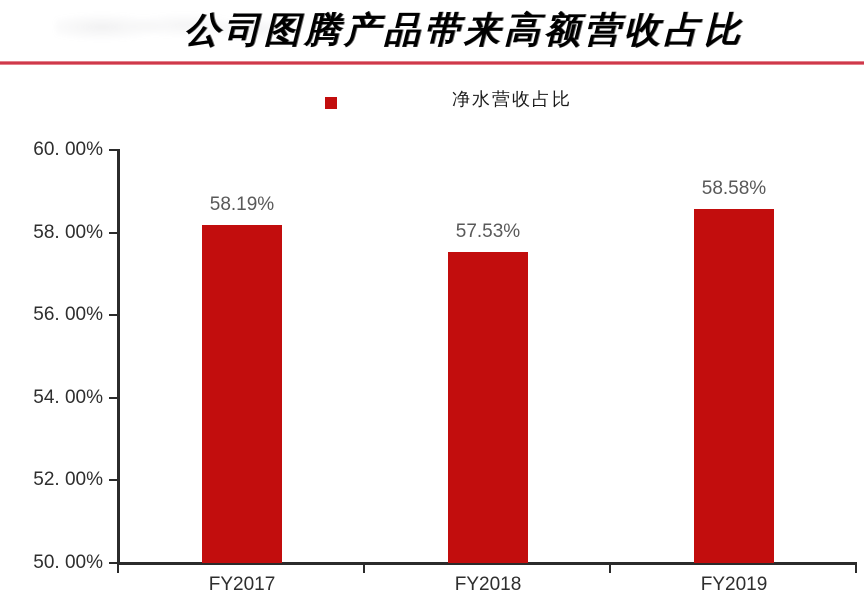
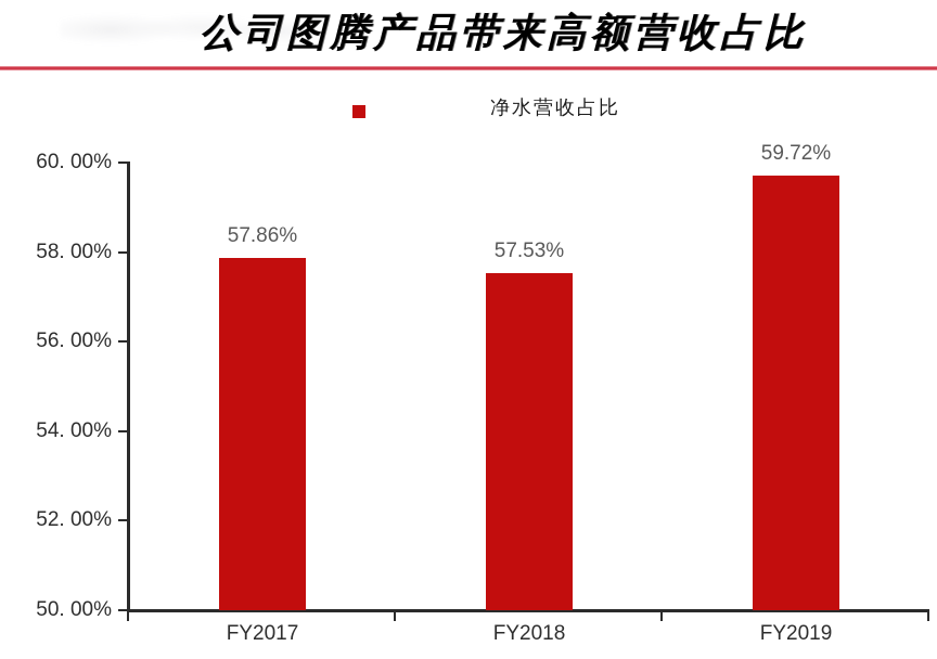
FY2017: 58.19% -> 57.86%
FY2019: 58.58% -> 59.72%
